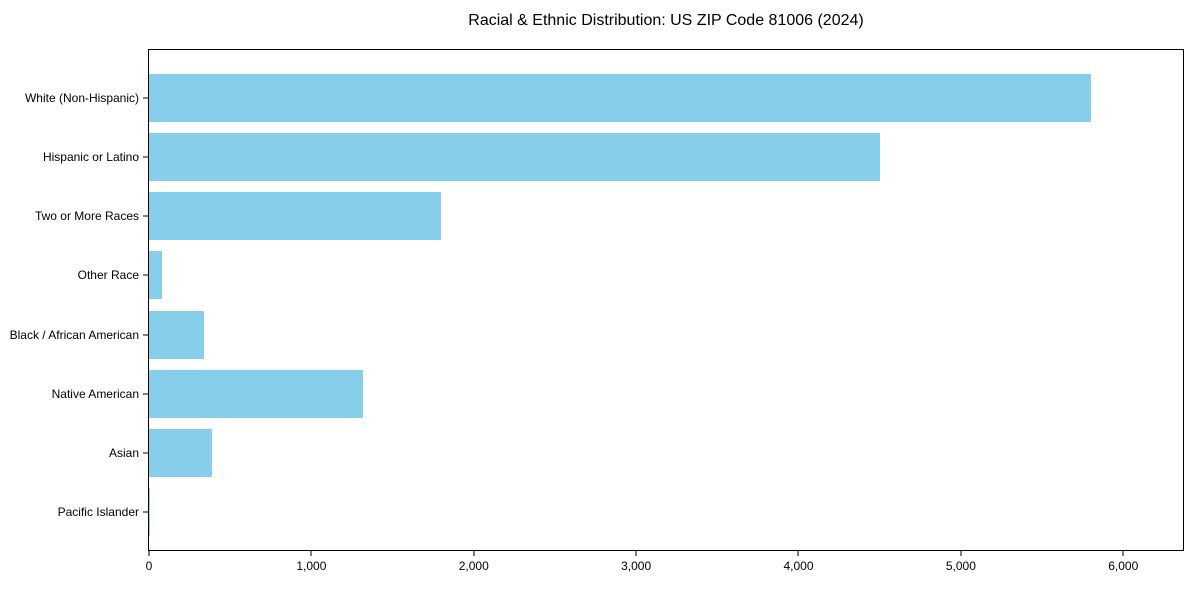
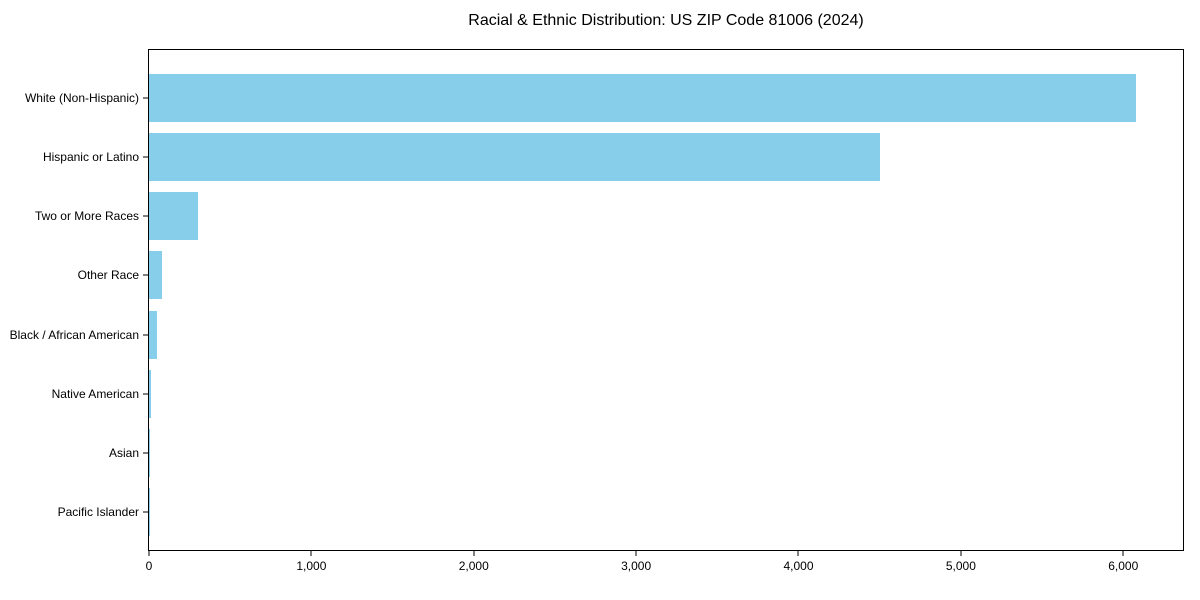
White (Non-Hispanic): 5800 -> 6080
Two or More Races: 1800 -> 300
Black / African American: 340 -> 50
Native American: 1320 -> 20
Asian: 390 -> 10
